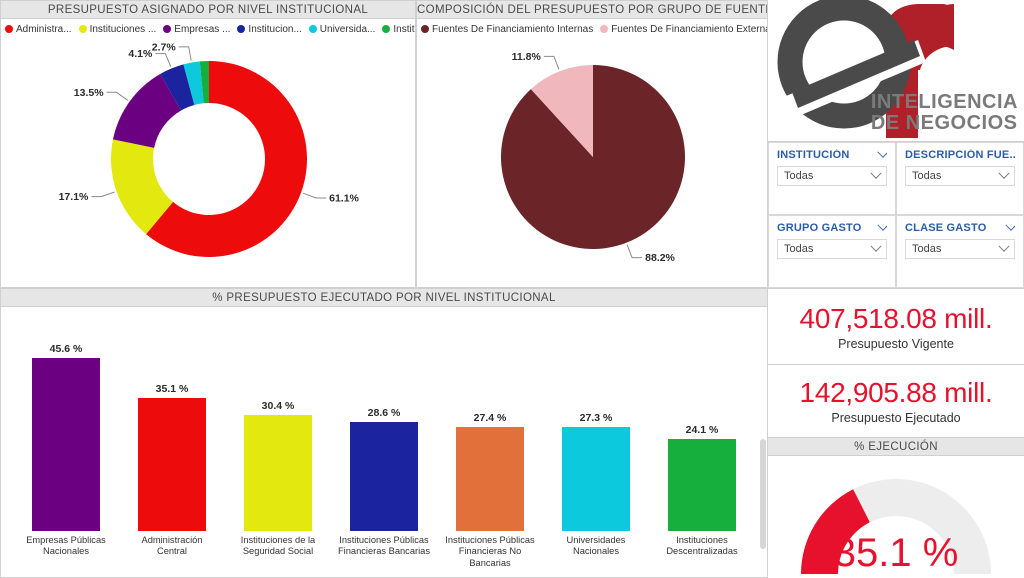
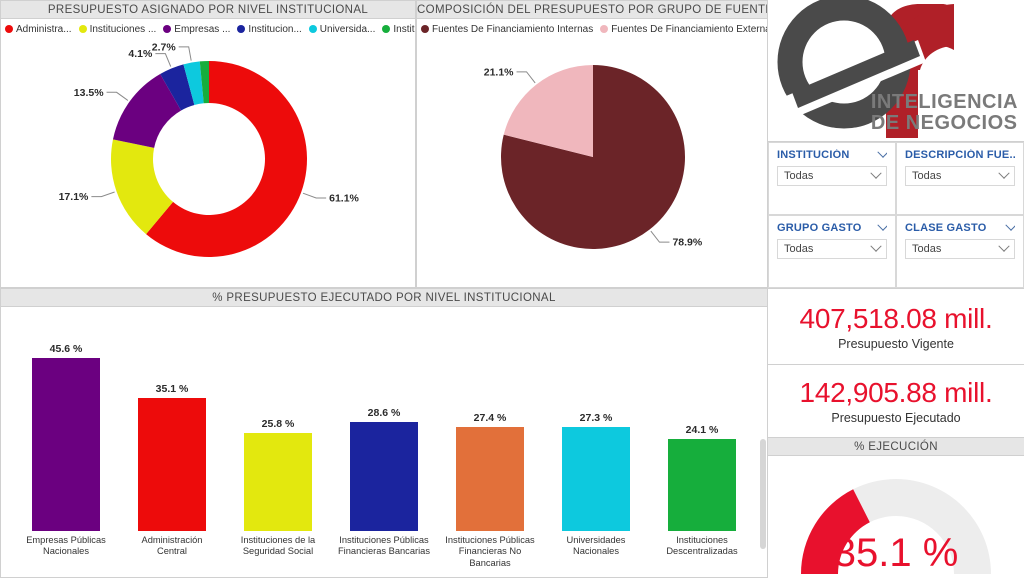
COMPOSICIÓN DEL PRESUPUESTO POR GRUPO DE FUENTE/Fuentes De Financiamiento Internas: 88.2% -> 78.9%
COMPOSICIÓN DEL PRESUPUESTO POR GRUPO DE FUENTE/Fuentes De Financiamiento Externas: 11.8% -> 21.1%
% PRESUPUESTO EJECUTADO POR NIVEL INSTITUCIONAL/Instituciones de la Seguridad Social: 30.4 -> 25.8
